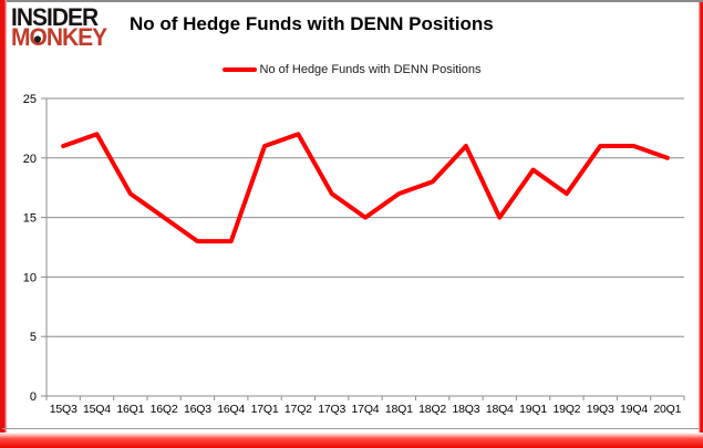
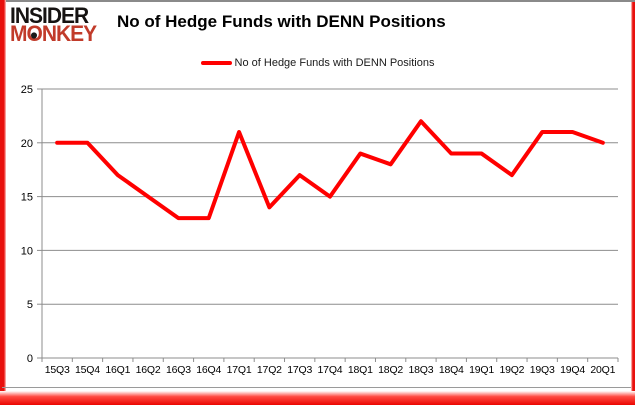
15Q3: 21 -> 20
15Q4: 22 -> 20
17Q2: 22 -> 14
18Q1: 17 -> 19
18Q3: 21 -> 22
18Q4: 15 -> 19
